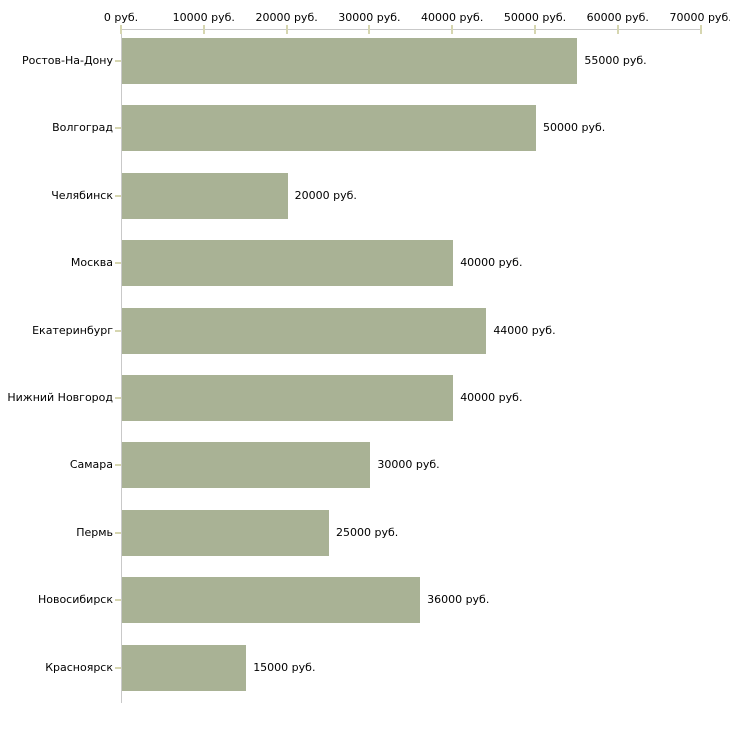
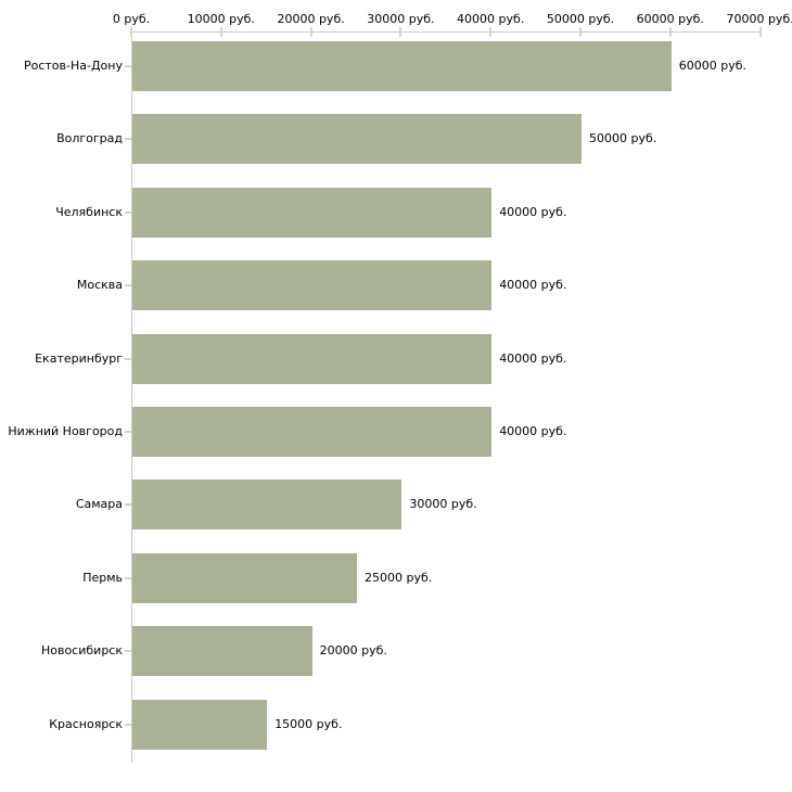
Ростов-На-Дону: 55000 -> 60000
Челябинск: 20000 -> 40000
Екатеринбург: 44000 -> 40000
Новосибирск: 36000 -> 20000
